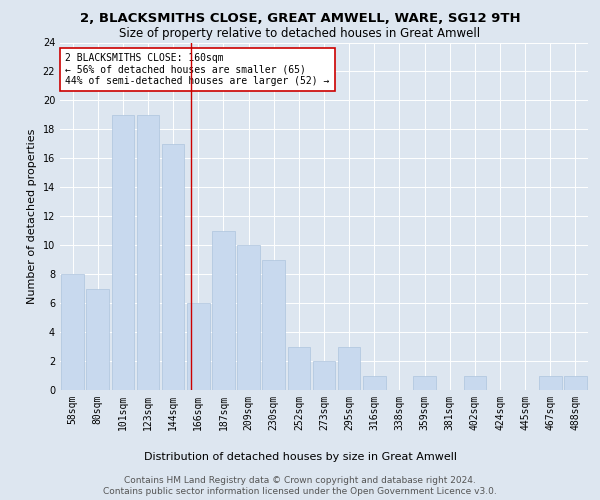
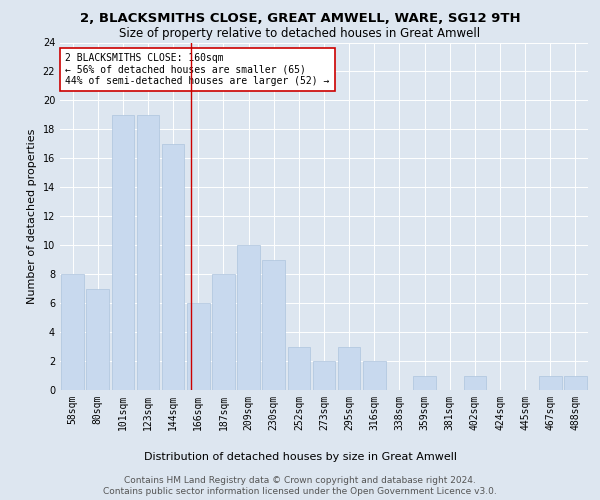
187sqm: 11 -> 8
316sqm: 1 -> 2
